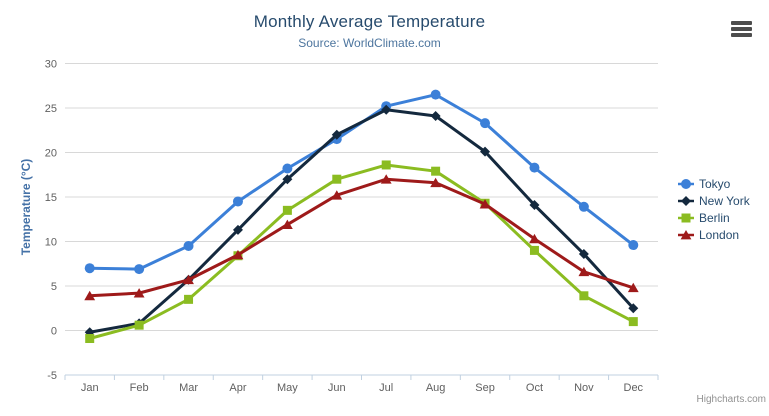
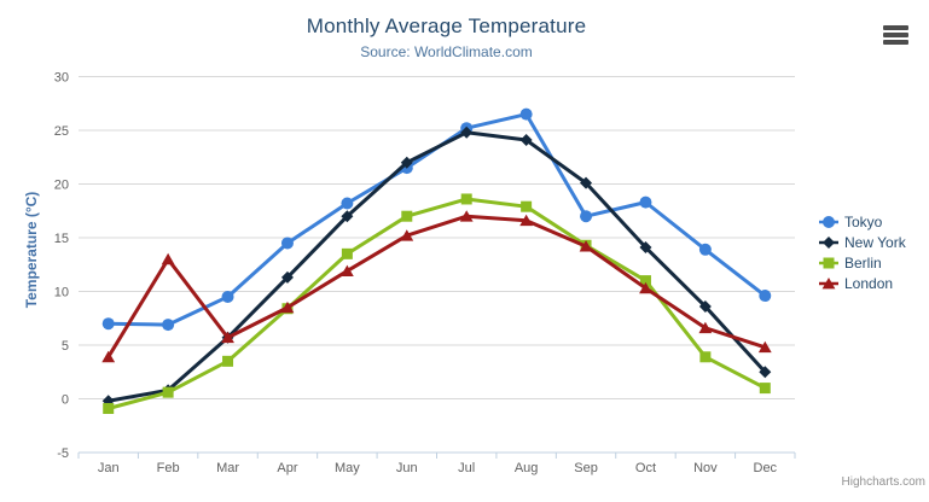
London/Feb: 4 -> 13
Tokyo/Sep: 23 -> 17
Berlin/Oct: 9 -> 11
